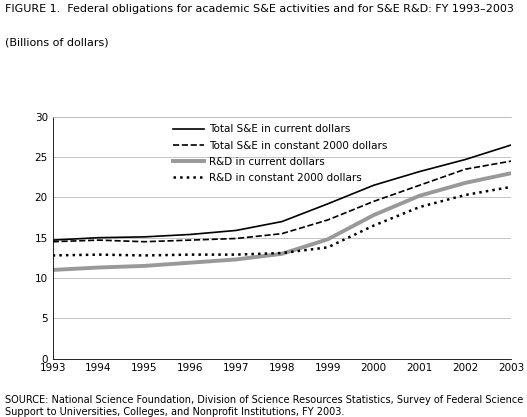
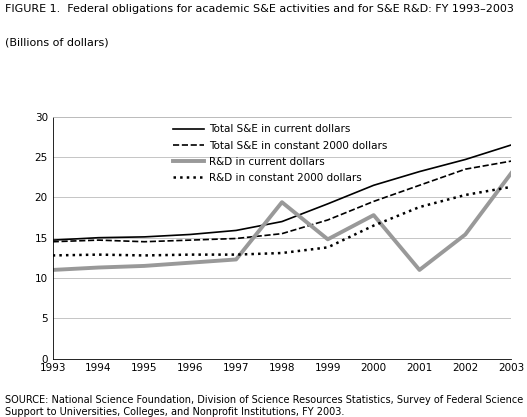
R&D in current dollars/1998: 13.0 -> 19.4
R&D in current dollars/2001: 20.2 -> 11.0
R&D in current dollars/2002: 21.8 -> 15.4
